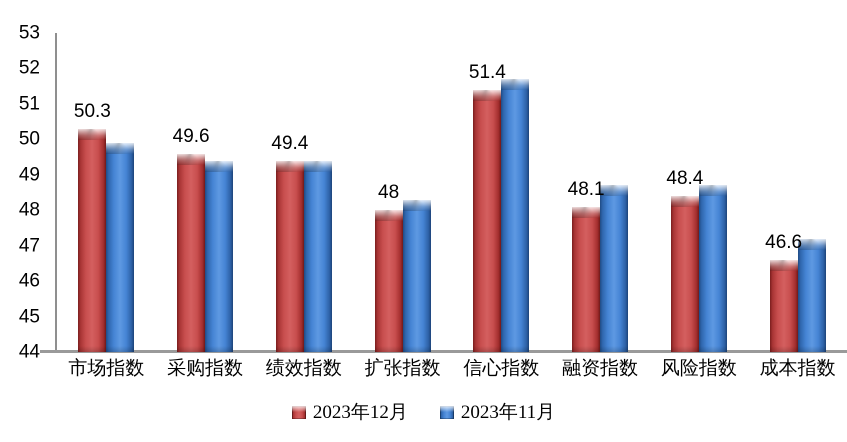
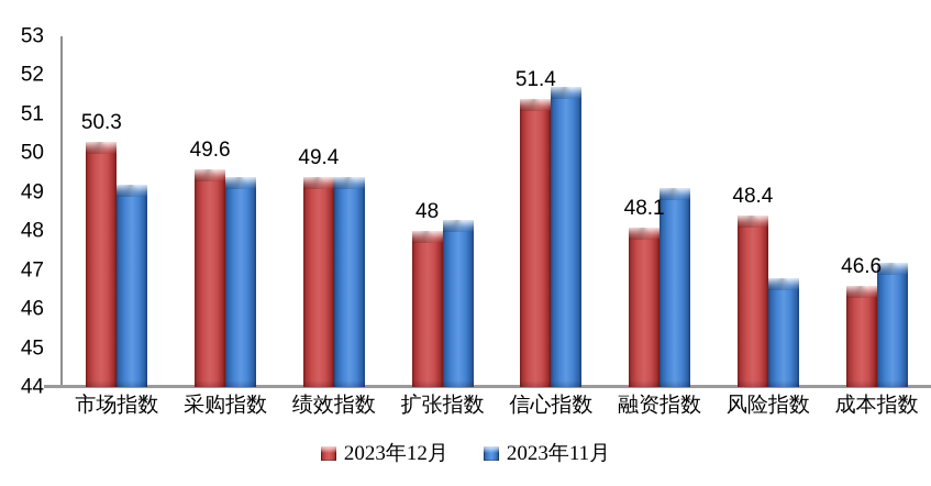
2023年11月/市场指数: 49.9 -> 49.2
2023年11月/融资指数: 48.7 -> 49.1
2023年11月/风险指数: 48.7 -> 46.8
